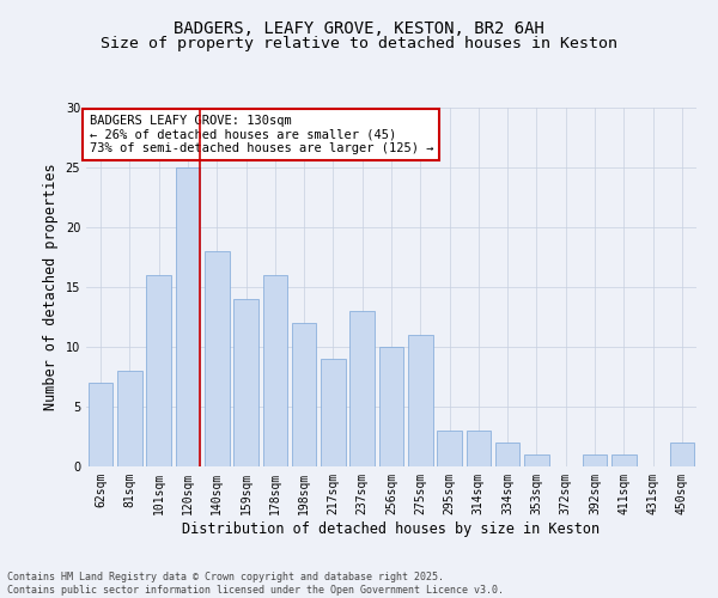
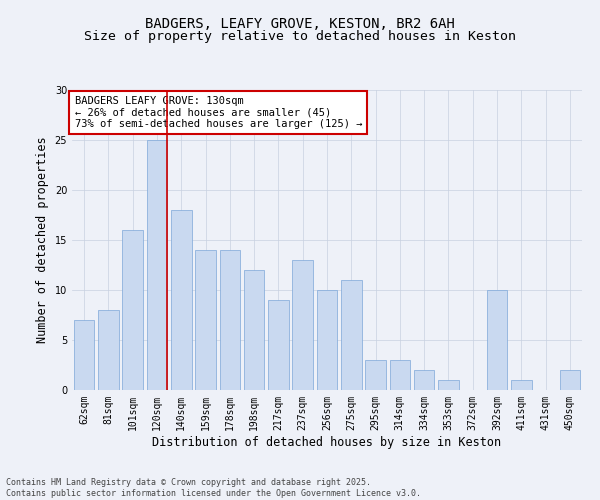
178sqm: 16 -> 14
392sqm: 1 -> 10
